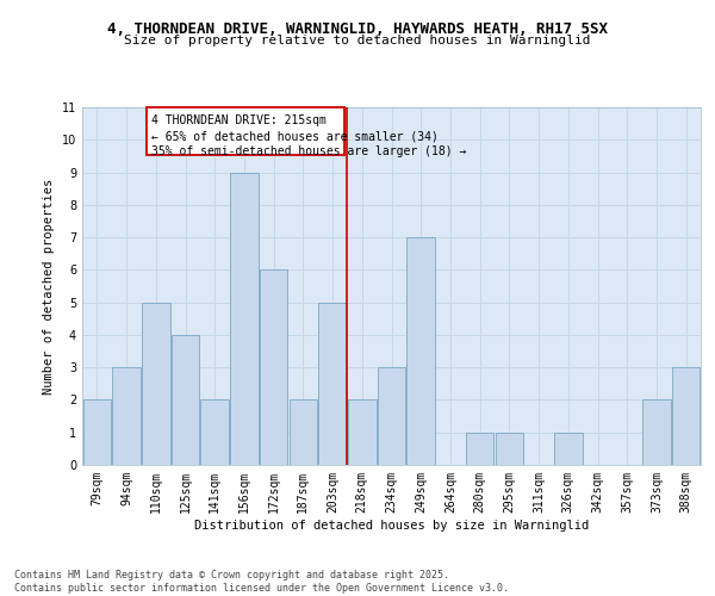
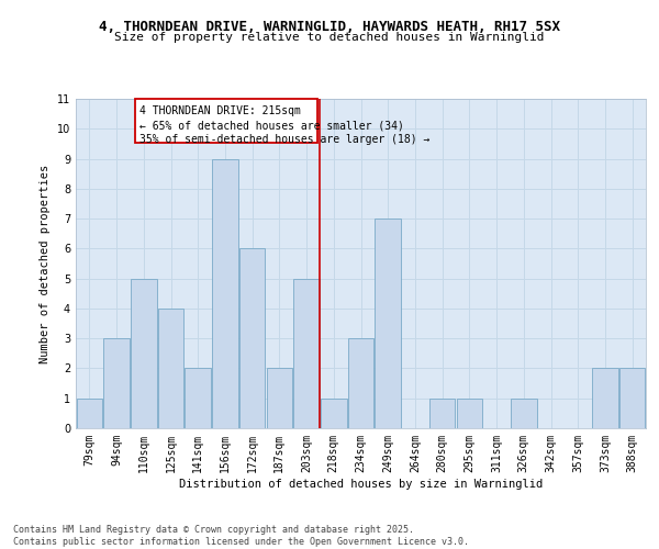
79sqm: 2 -> 1
218sqm: 2 -> 1
388sqm: 3 -> 2
